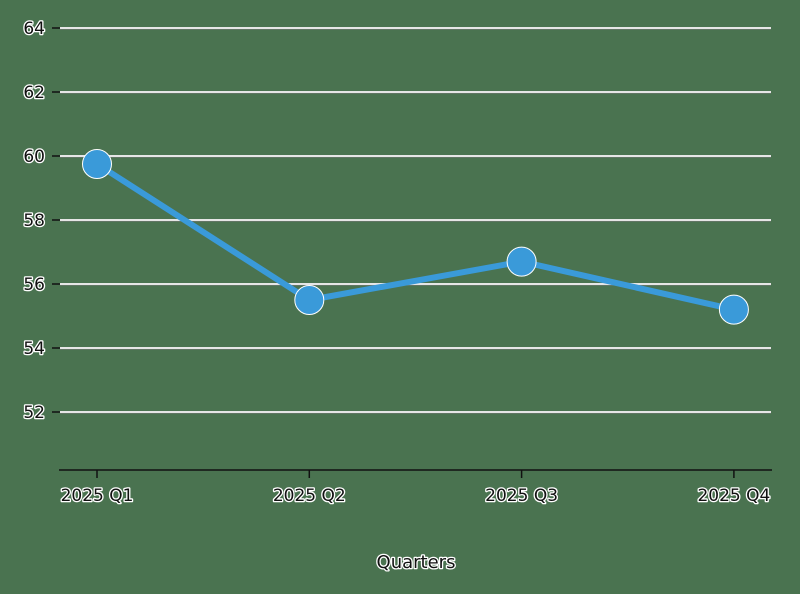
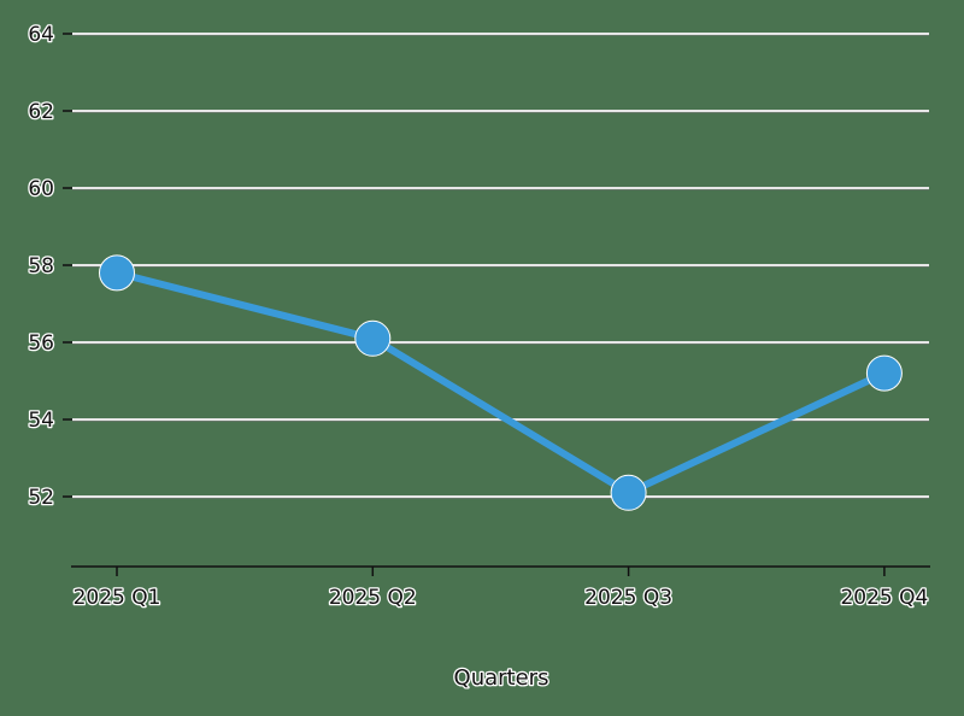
2025 Q1: 59.8 -> 57.8
2025 Q2: 55.5 -> 56.1
2025 Q3: 56.7 -> 52.1
